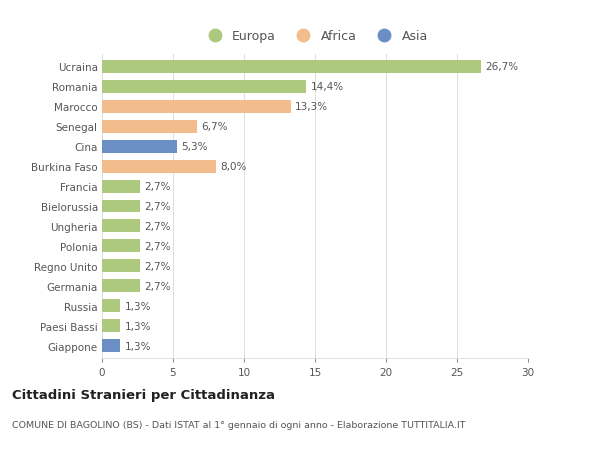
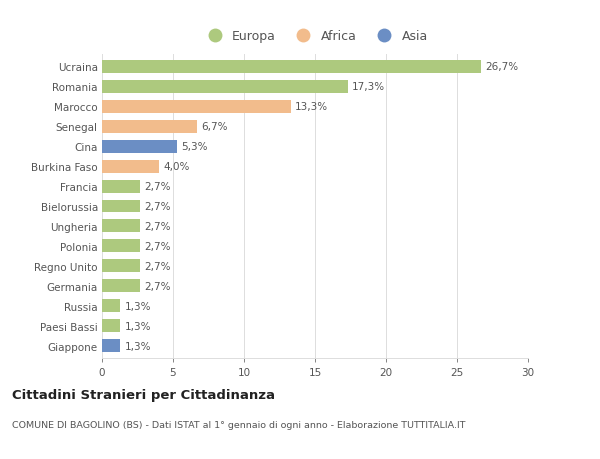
Romania: 14,4% -> 17,3%
Burkina Faso: 8,0% -> 4,0%
